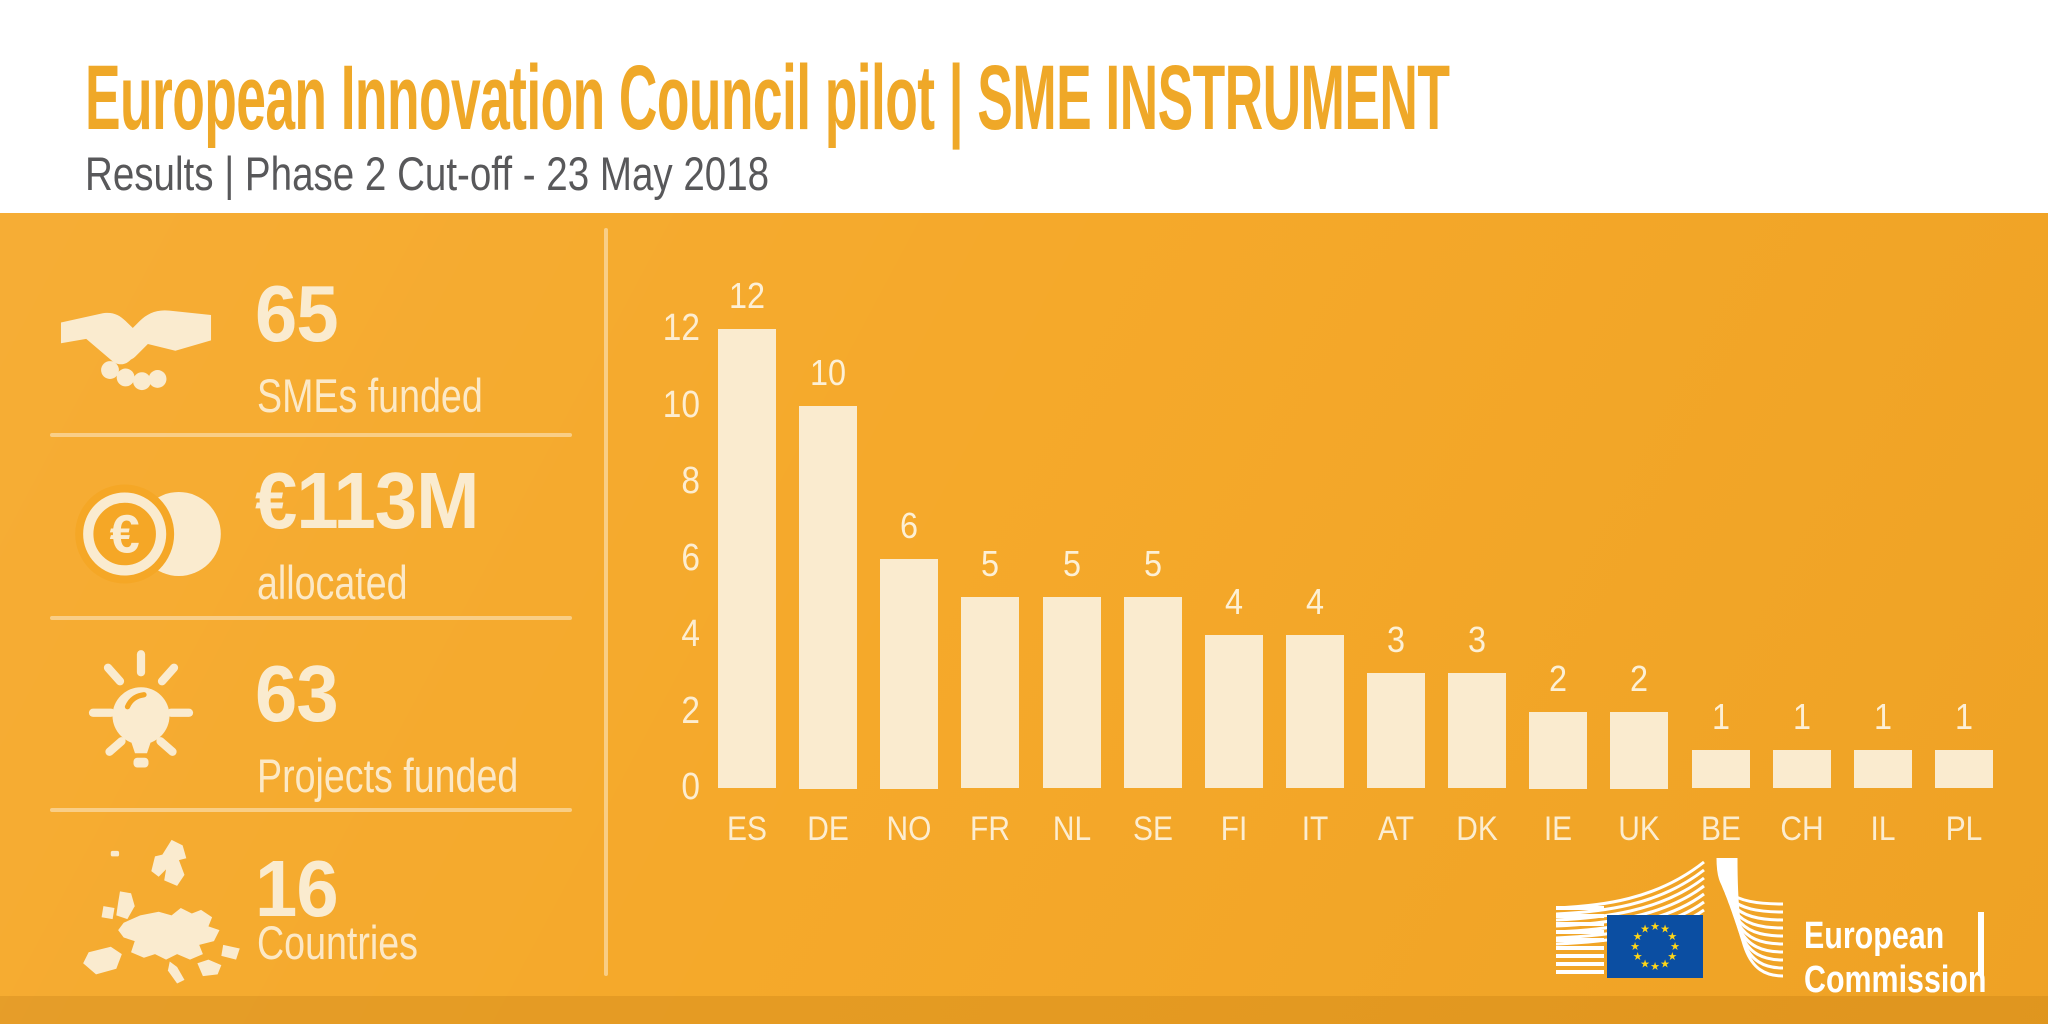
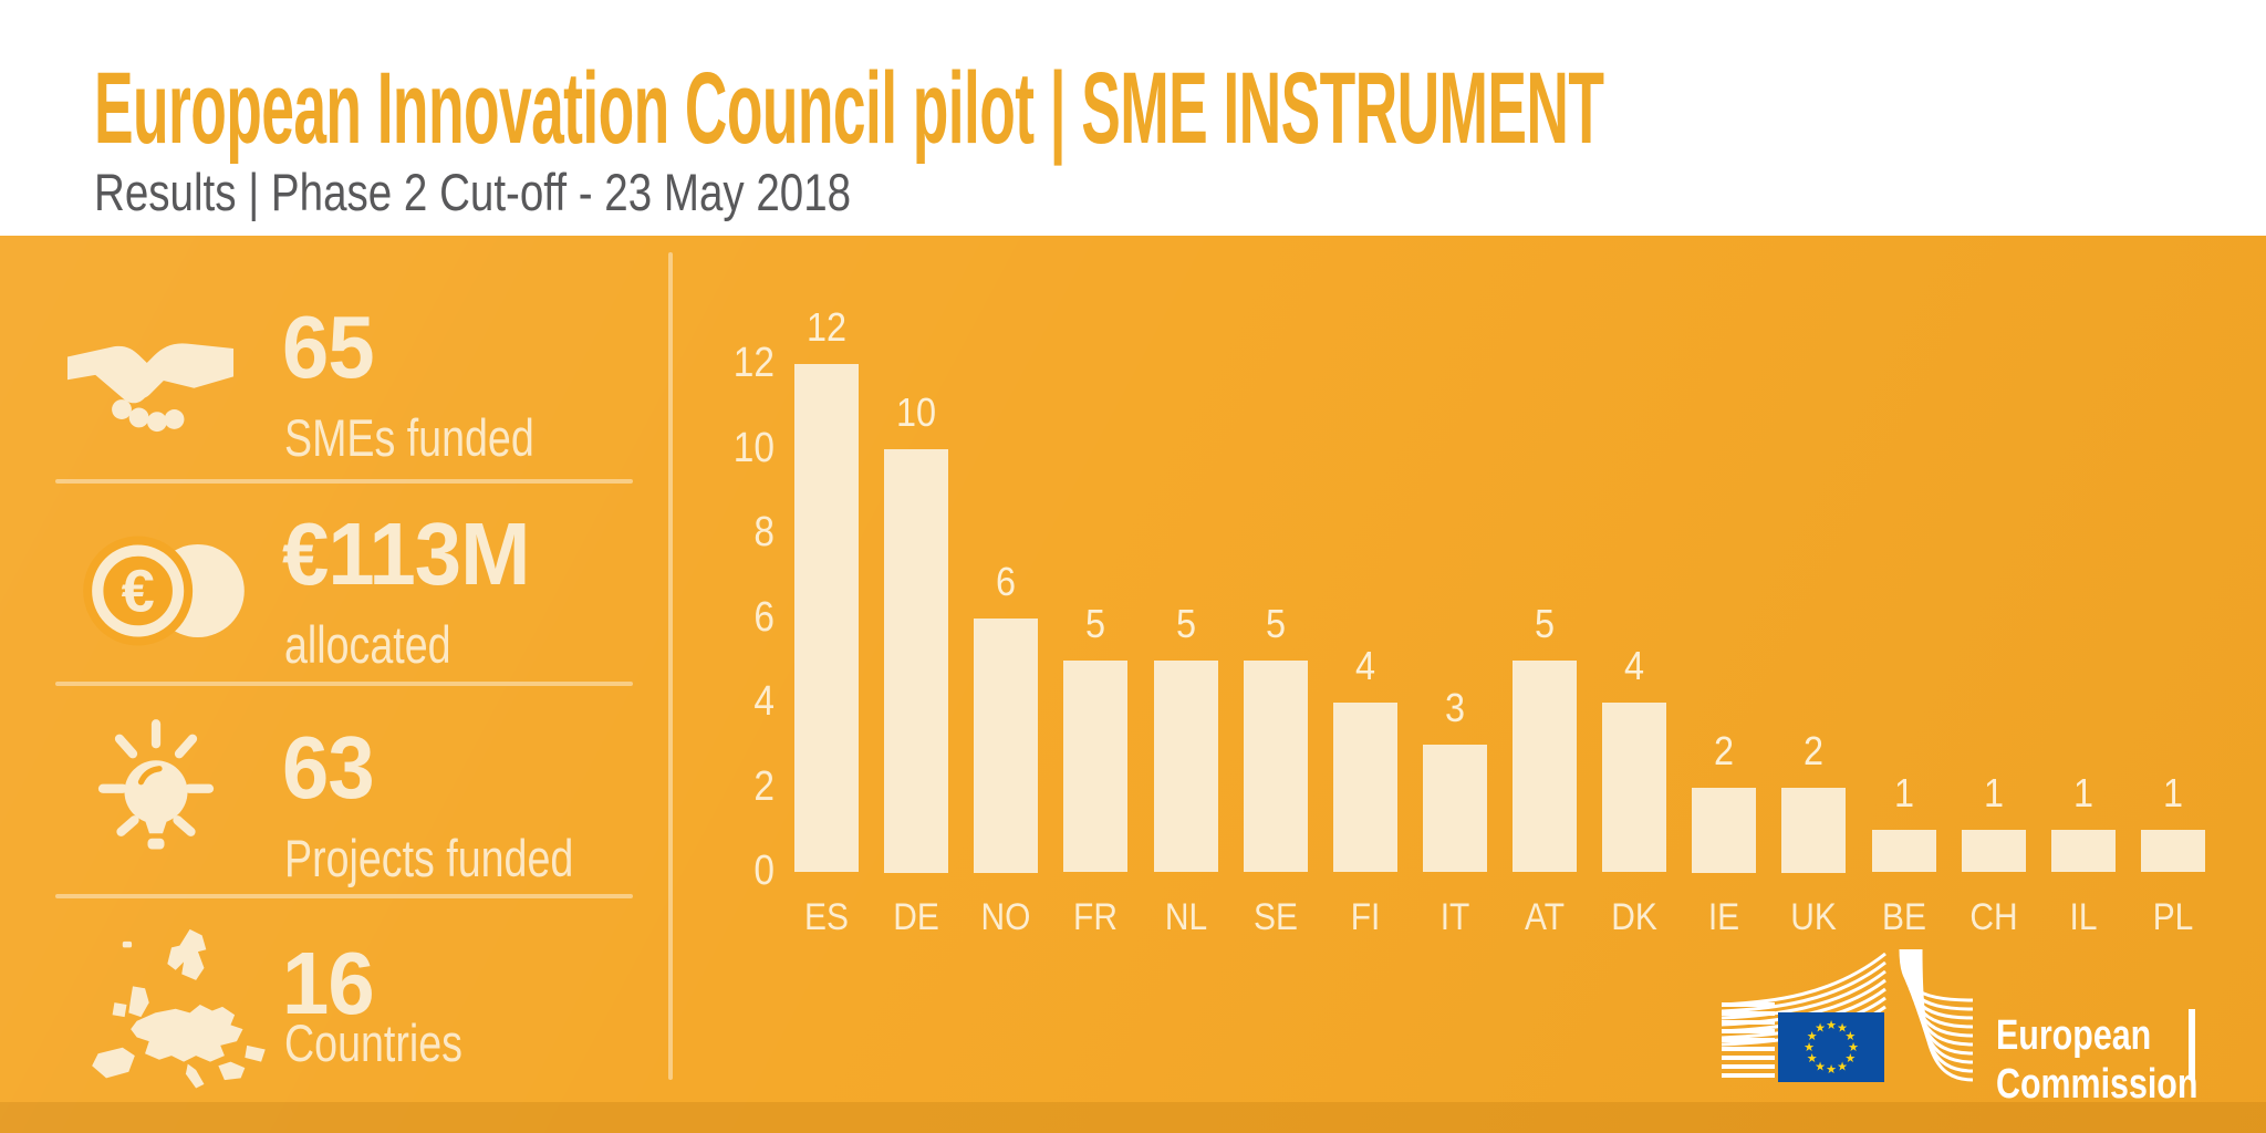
IT: 4 -> 3
AT: 3 -> 5
DK: 3 -> 4
